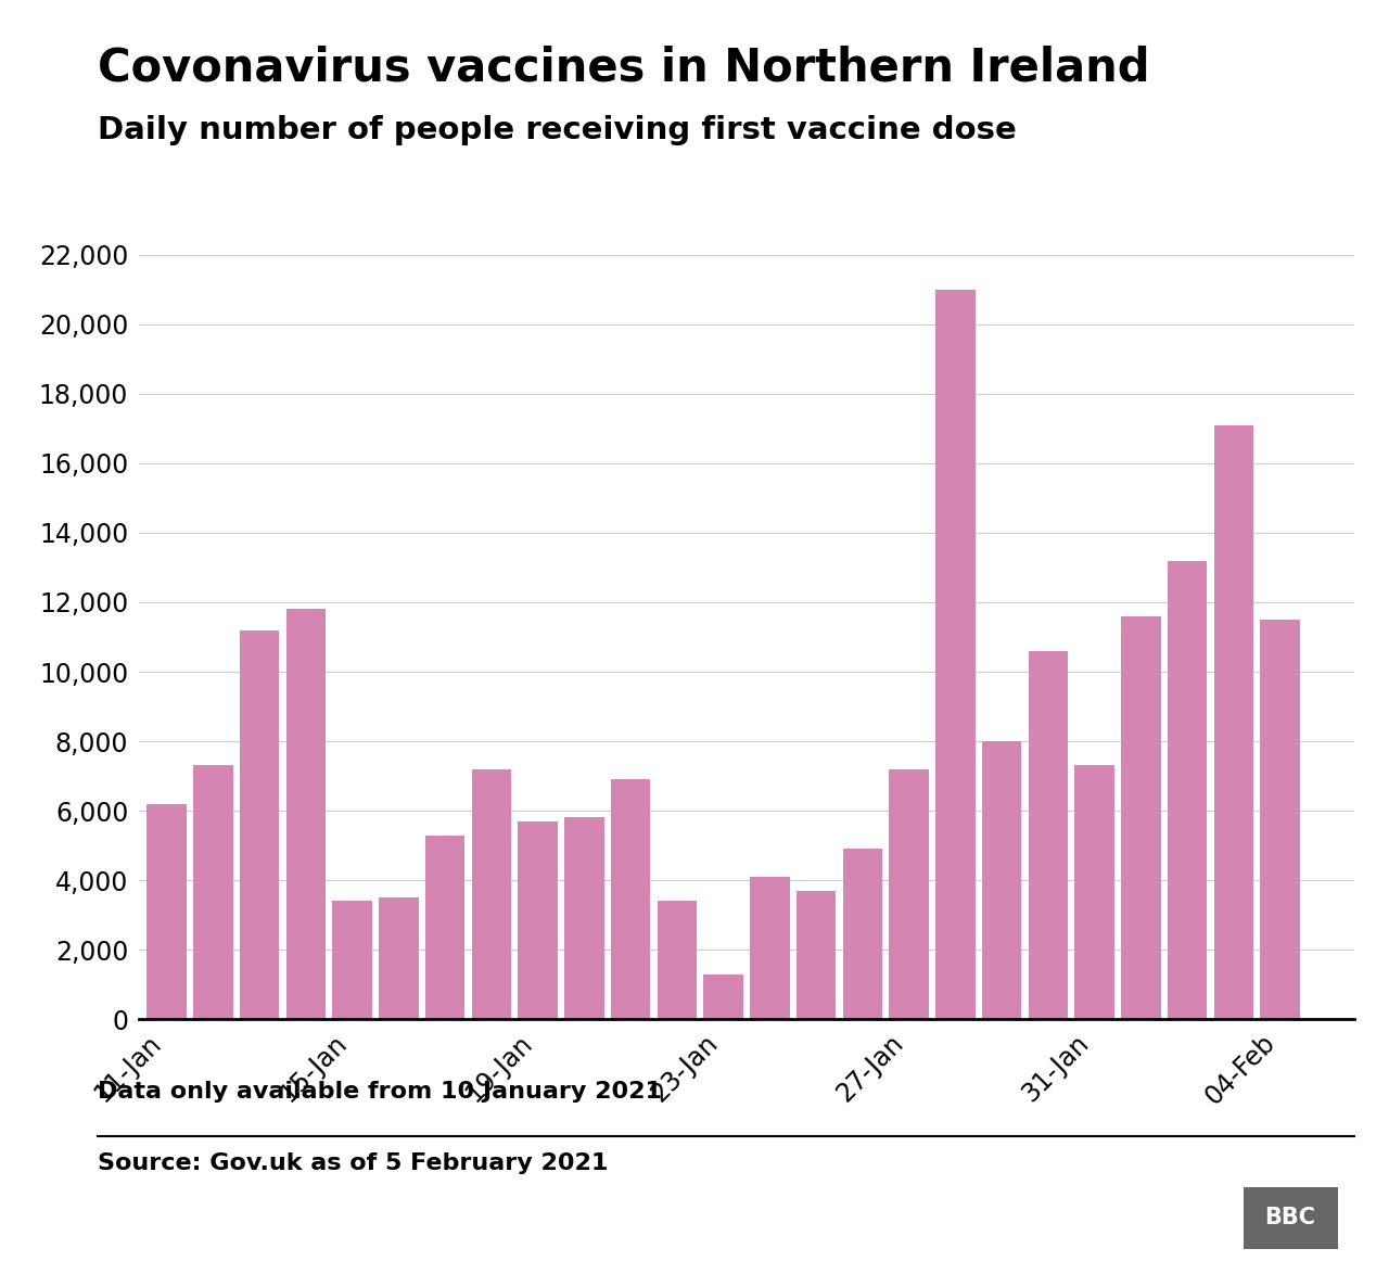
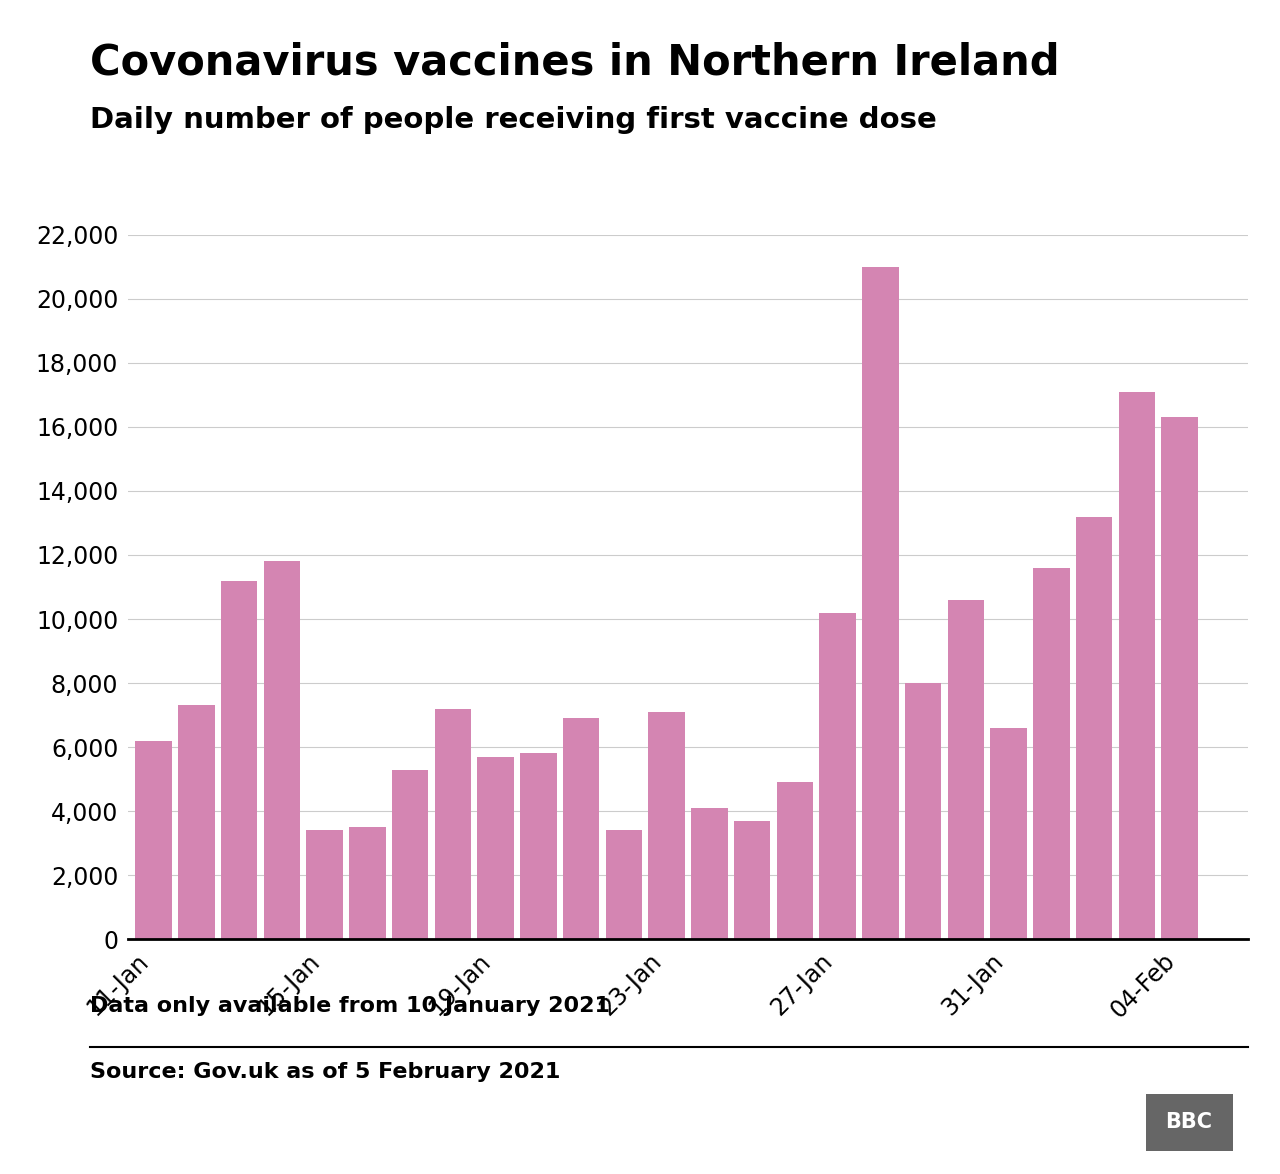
23-Jan: 1,300 -> 7,100
27-Jan: 7,200 -> 10,200
31-Jan: 7,300 -> 6,600
04-Feb: 11,500 -> 16,300
